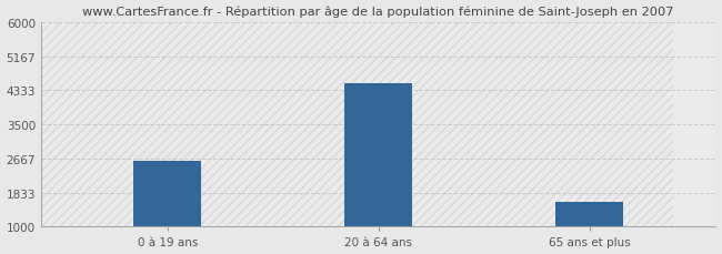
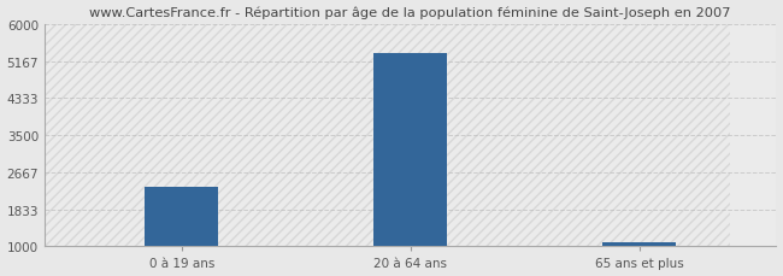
0 à 19 ans: 2600 -> 2350
20 à 64 ans: 4500 -> 5350
65 ans et plus: 1600 -> 1090
